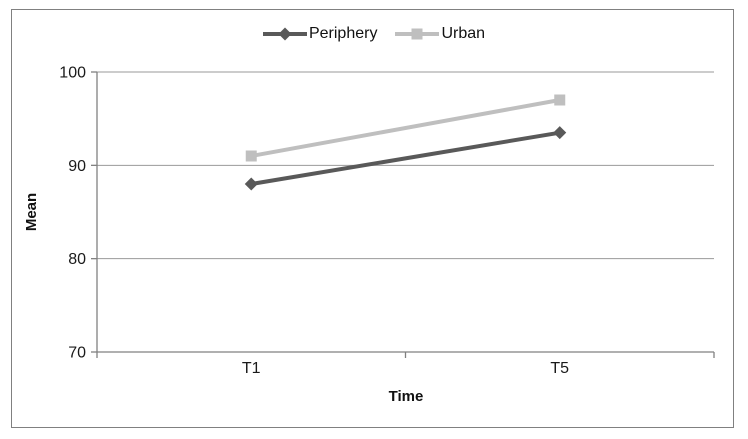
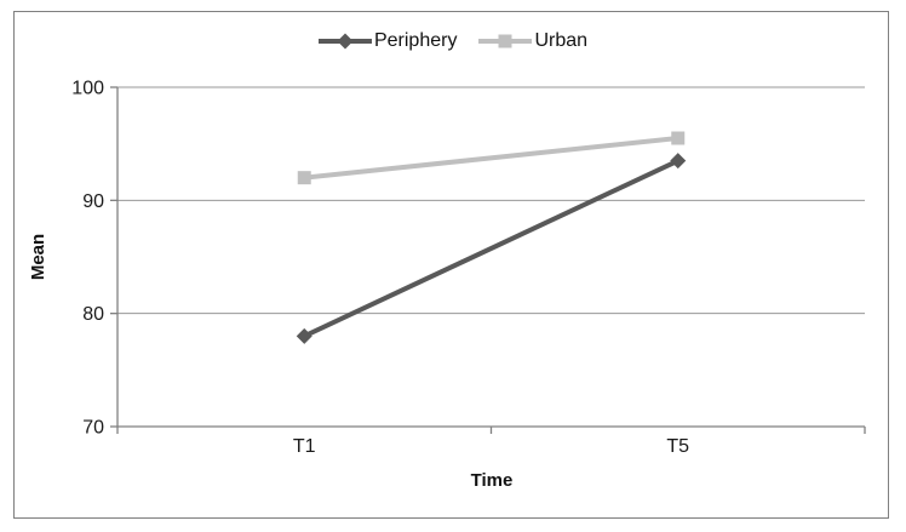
Periphery/T1: 88 -> 78
Urban/T1: 91 -> 92
Urban/T5: 97 -> 96
